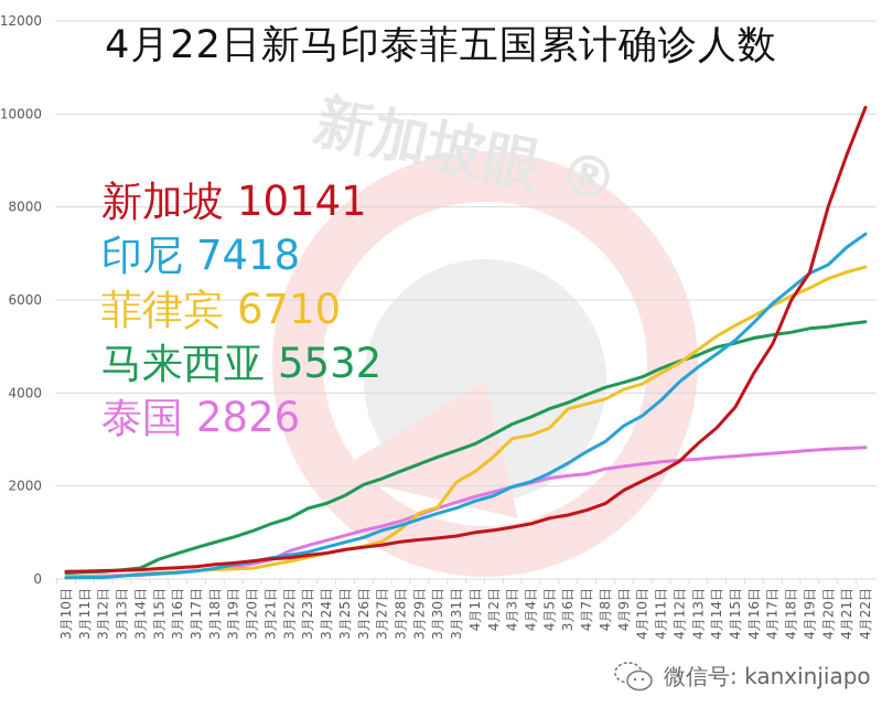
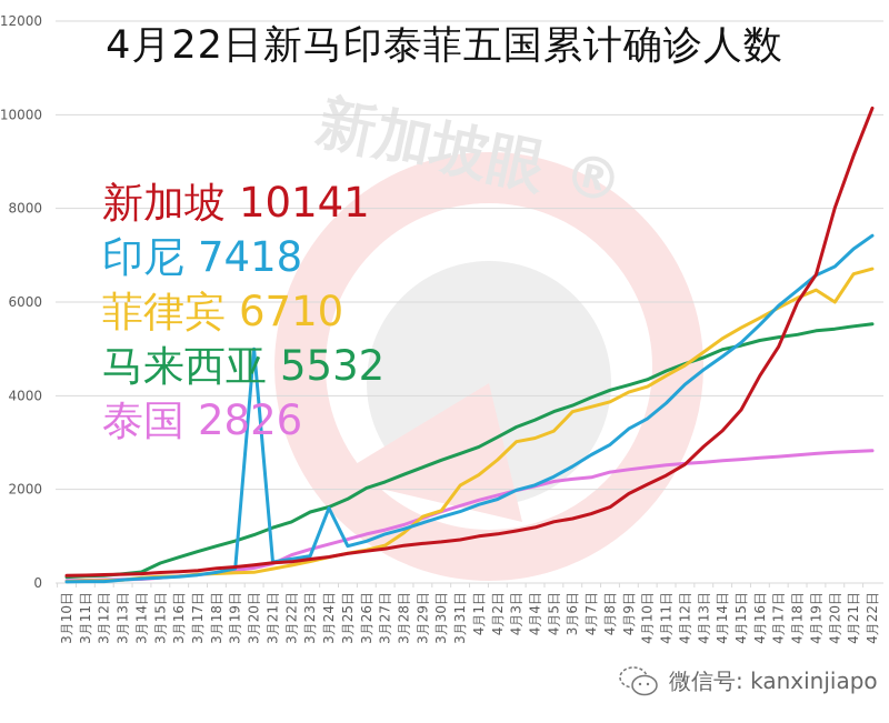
印尼/3月20日: 400 -> 5000
印尼/3月24日: 700 -> 1600
菲律宾/4月20日: 6500 -> 6000
